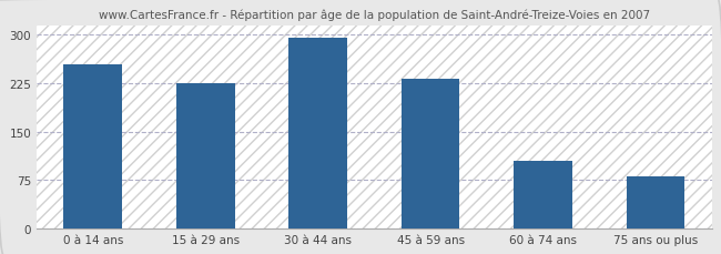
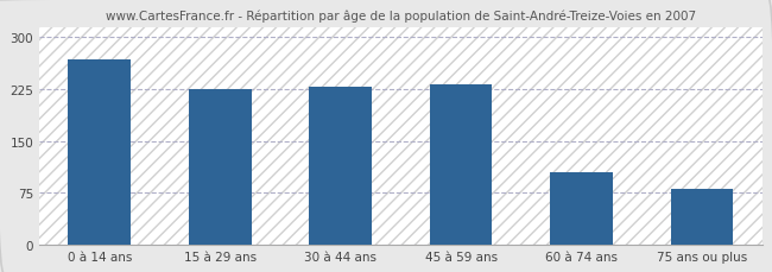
0 à 14 ans: 255 -> 268
30 à 44 ans: 295 -> 228
